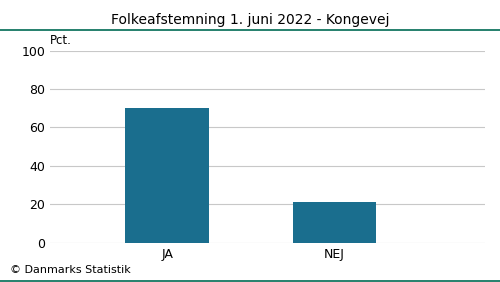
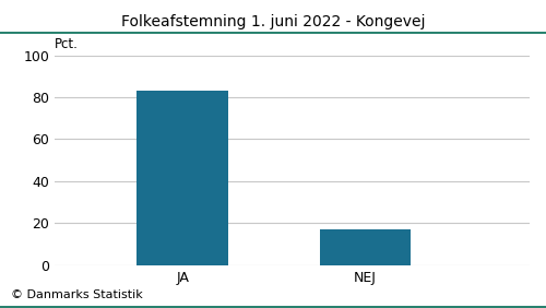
JA: 70 -> 83
NEJ: 21 -> 17
